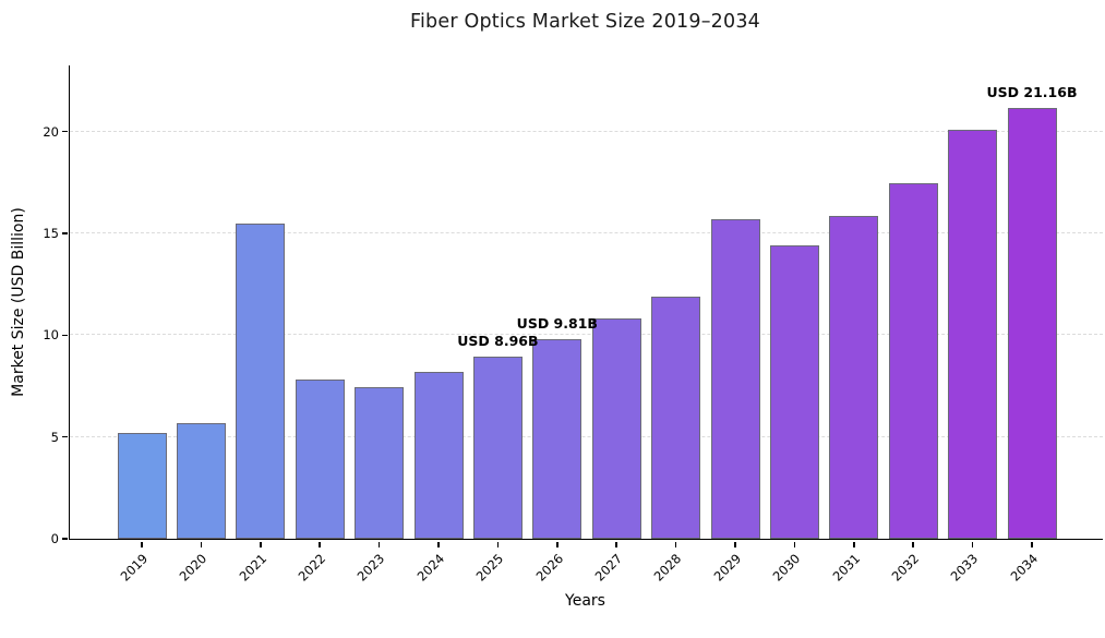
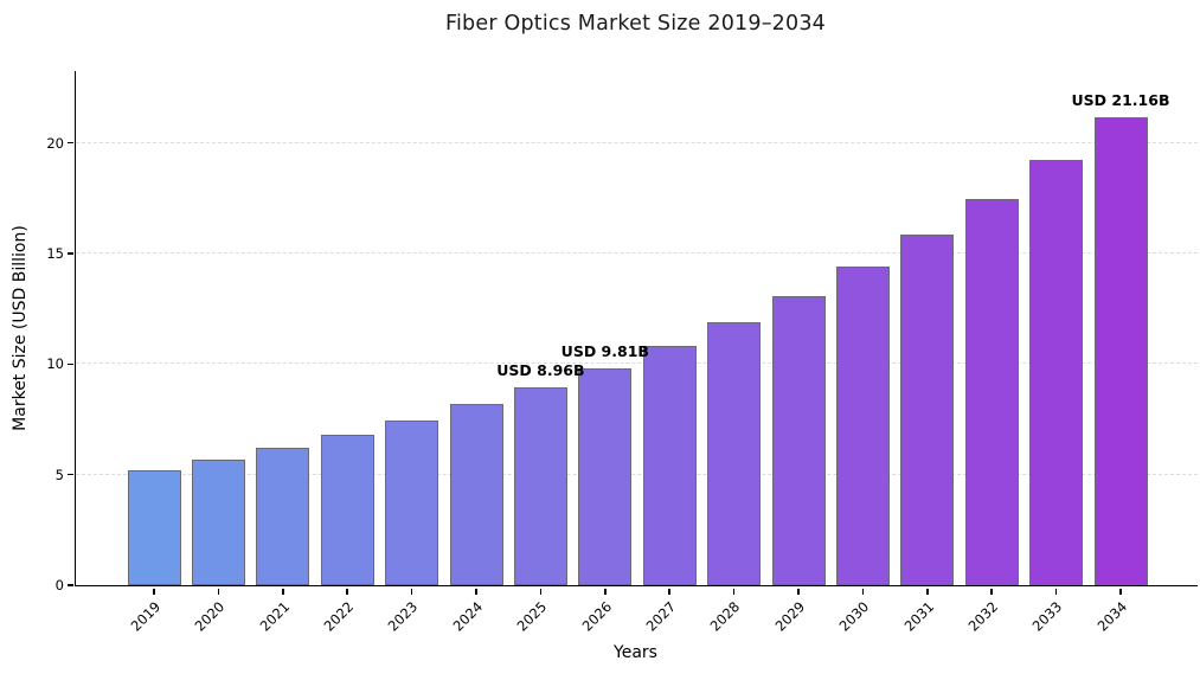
2021: 15.5 -> 6.2
2022: 7.8 -> 6.8
2029: 15.7 -> 13.1
2033: 20.1 -> 19.2
